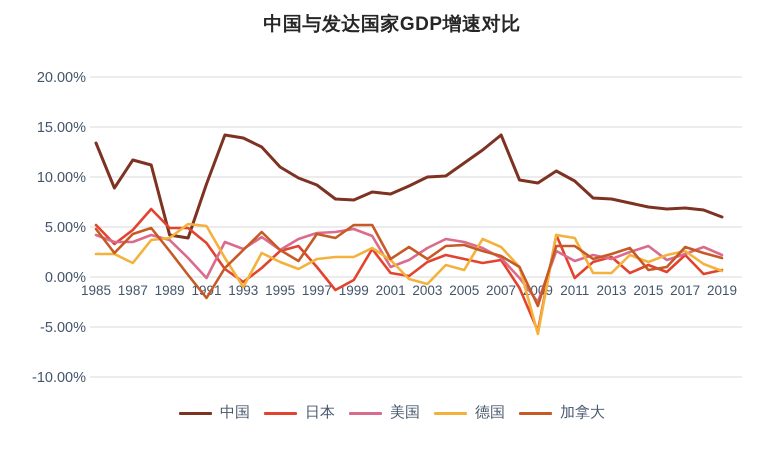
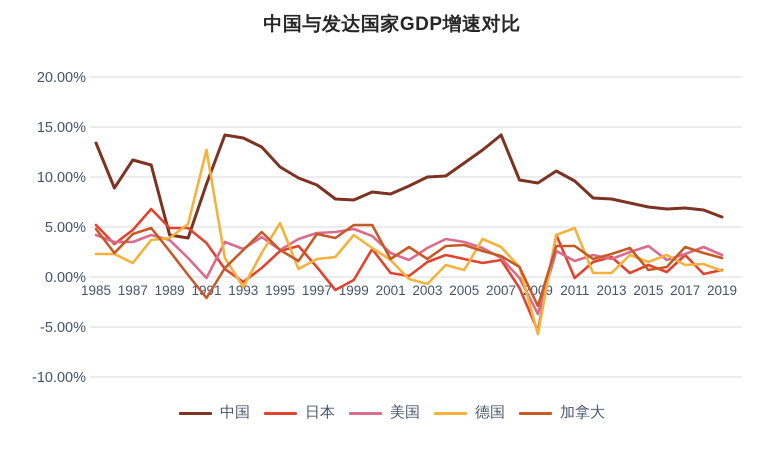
德国/1991: 5.1% -> 12.7%
德国/1995: 1.5% -> 5.4%
德国/1999: 2.0% -> 4.2%
美国/2001: 1.0% -> 2.4%
美国/2009: -2.5% -> -3.7%
德国/2011: 3.9% -> 4.9%
德国/2017: 2.6% -> 1.2%
